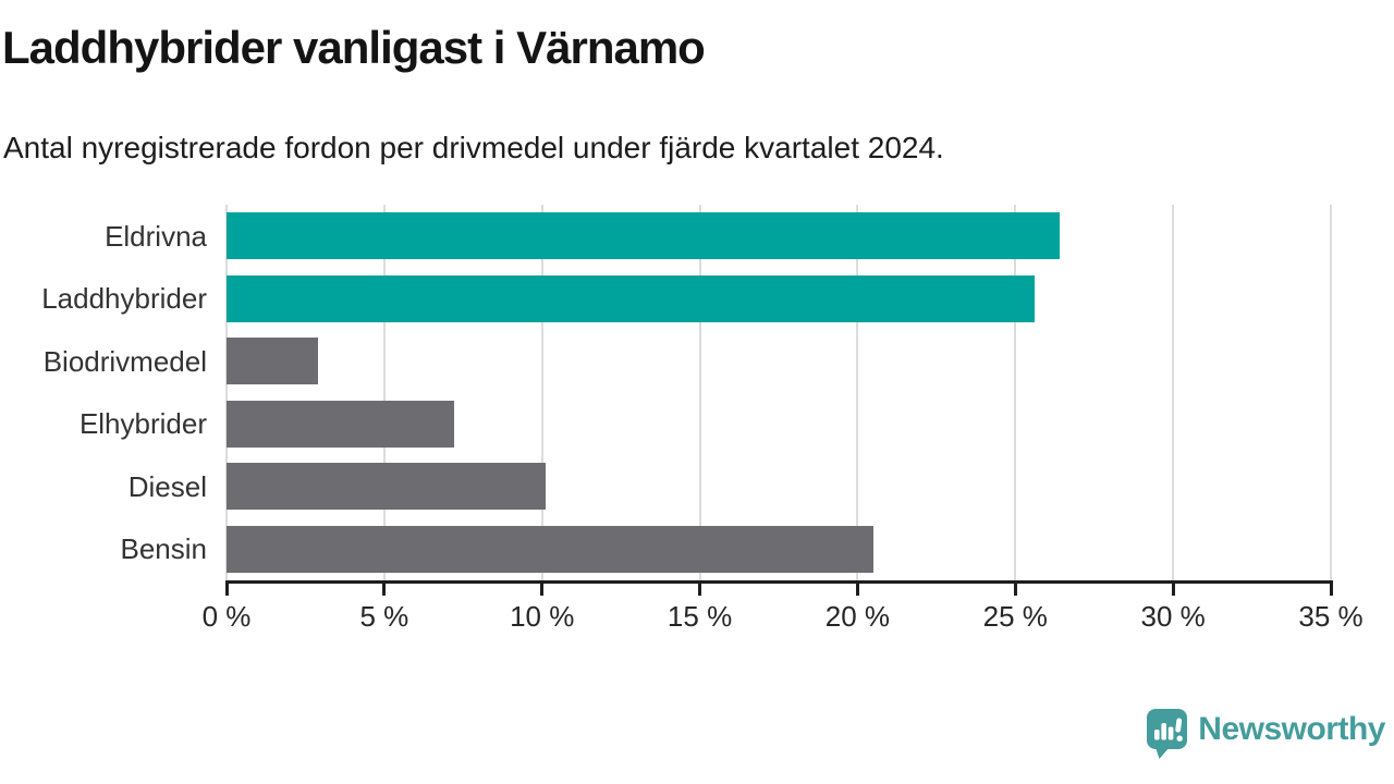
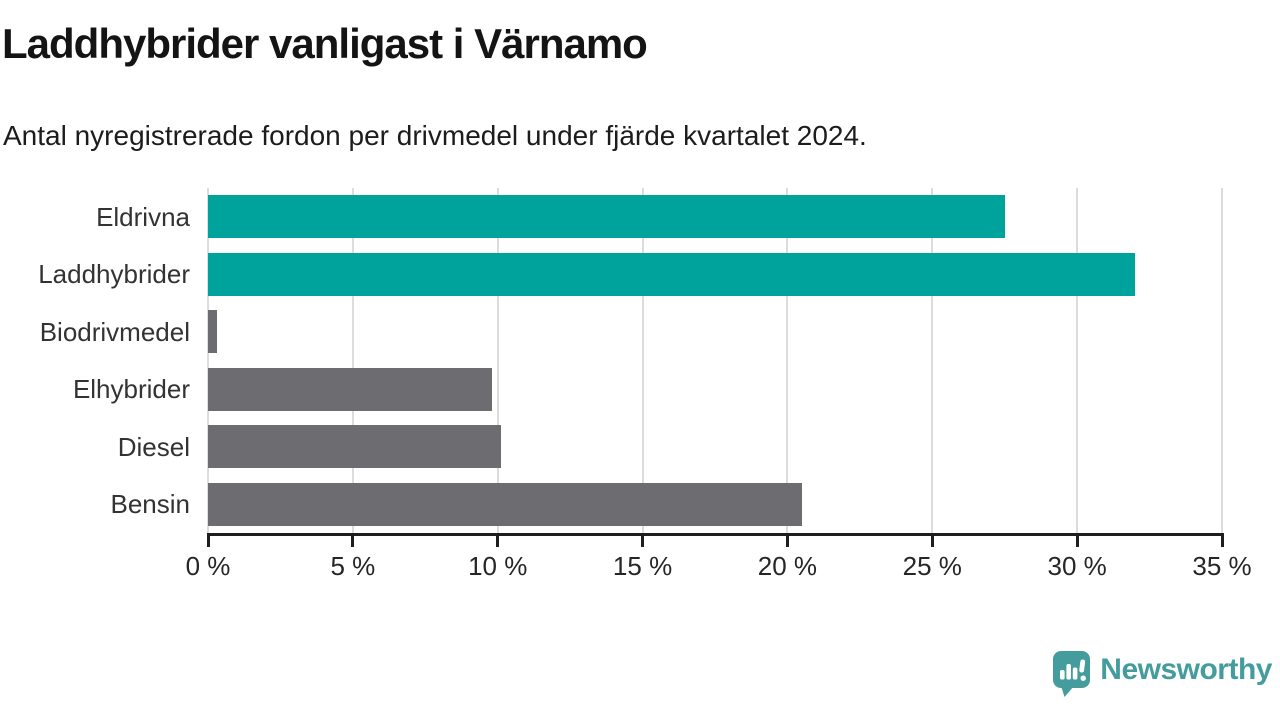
Eldrivna: 26.4% -> 27.5%
Laddhybrider: 25.6% -> 32.0%
Biodrivmedel: 2.9% -> 0.3%
Elhybrider: 7.2% -> 9.8%
